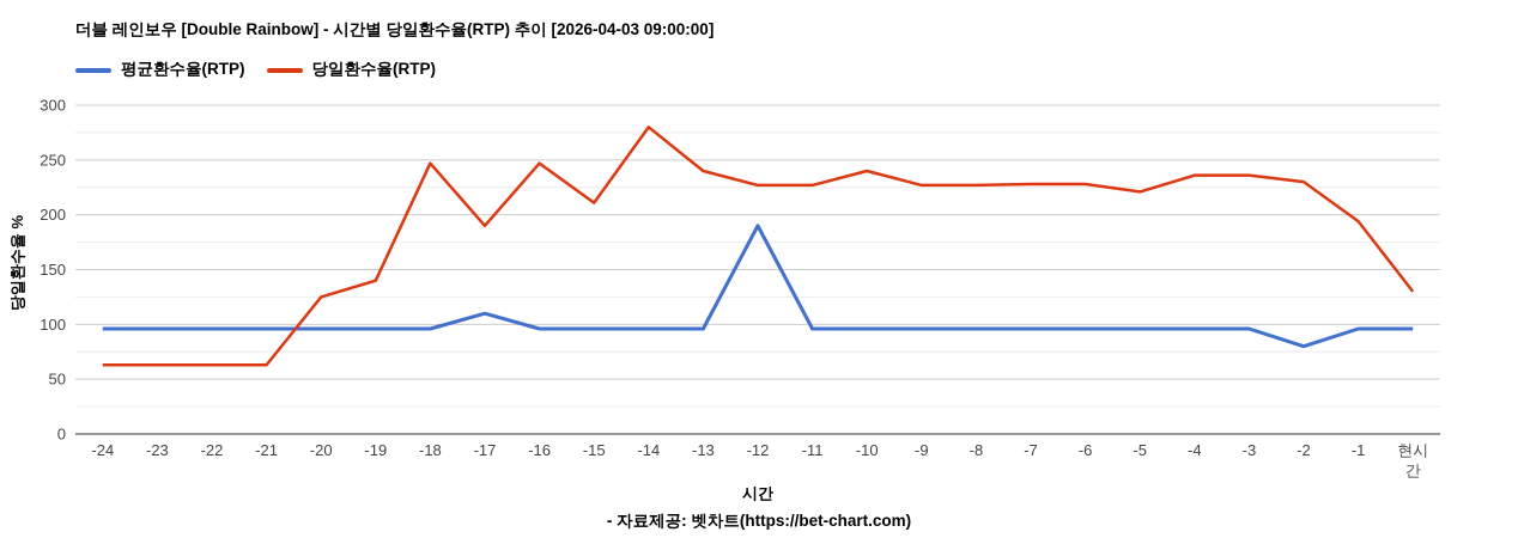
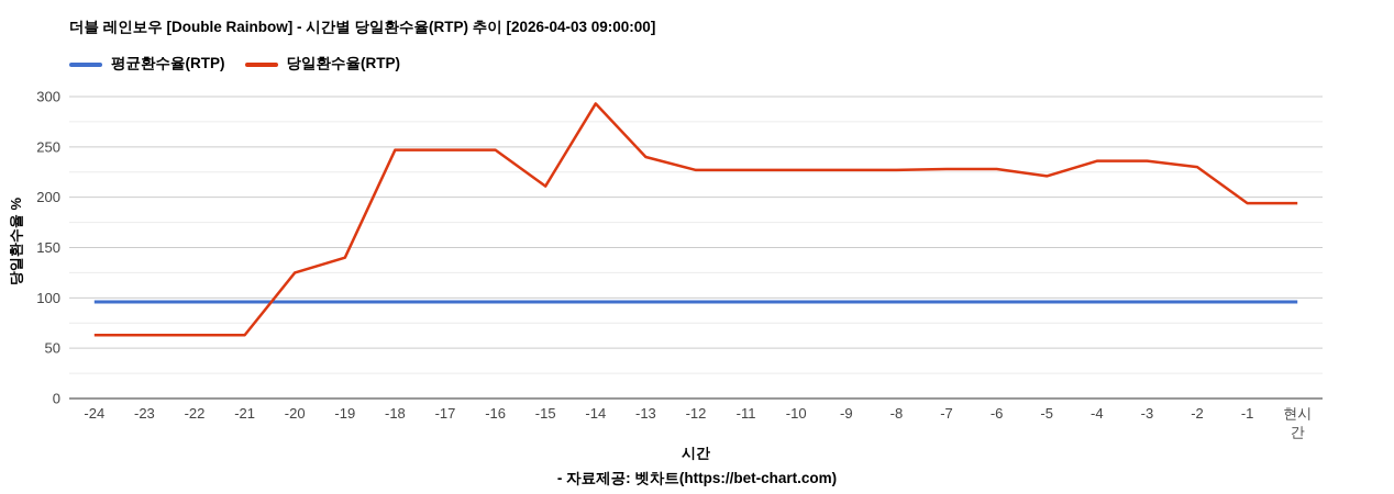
평균환수율(RTP)/-17: 110 -> 100
당일환수율(RTP)/-17: 190 -> 250
당일환수율(RTP)/-14: 280 -> 290
평균환수율(RTP)/-12: 190 -> 100
당일환수율(RTP)/-10: 240 -> 230
평균환수율(RTP)/-2: 80 -> 100
당일환수율(RTP)/현시간: 130 -> 190
